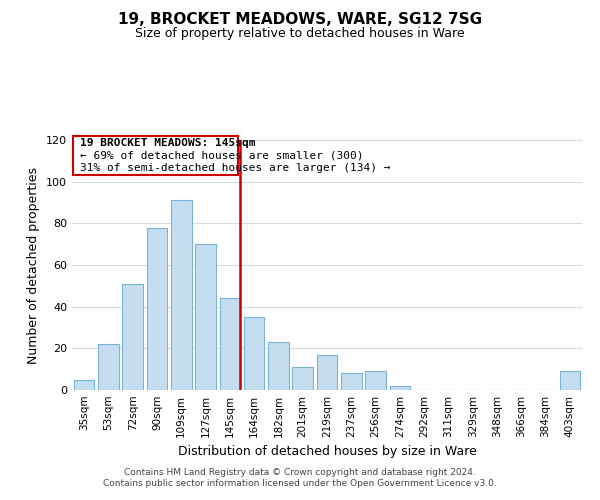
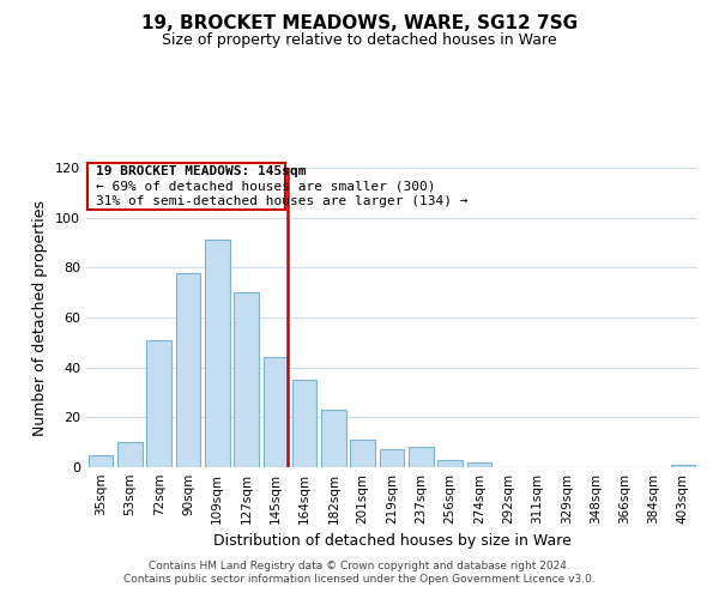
53sqm: 22 -> 10
219sqm: 17 -> 7
256sqm: 9 -> 3
403sqm: 9 -> 1
